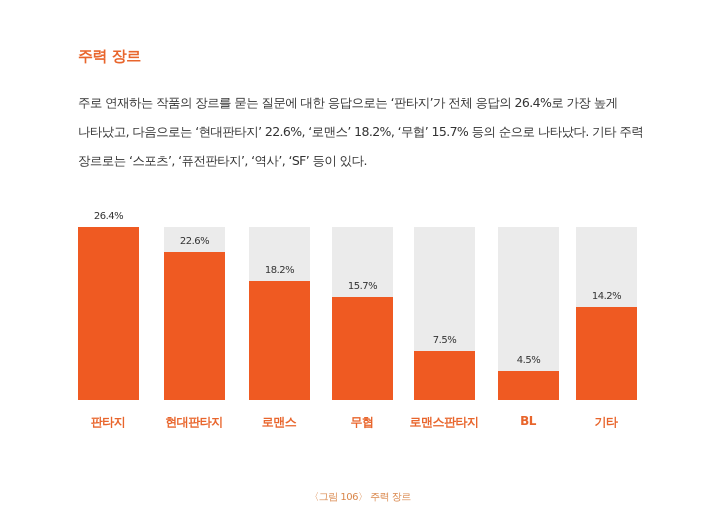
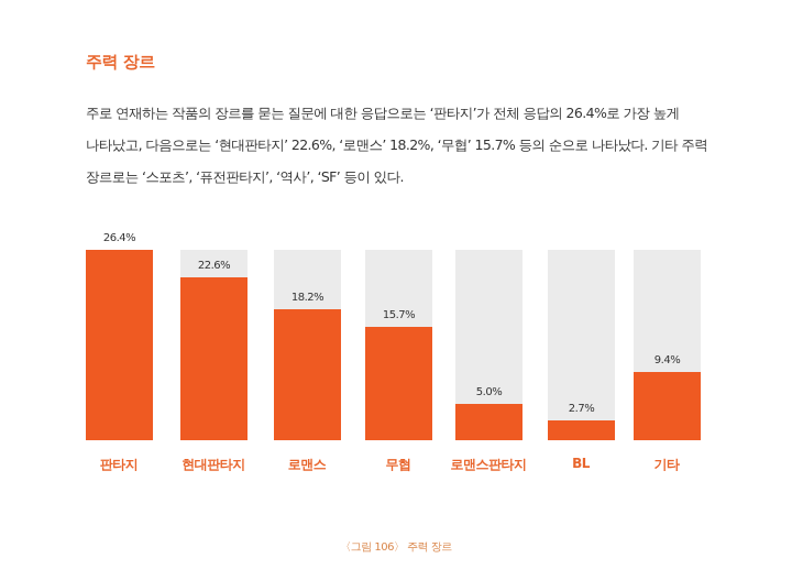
로맨스판타지: 7.5% -> 5.0%
BL: 4.5% -> 2.7%
기타: 14.2% -> 9.4%
